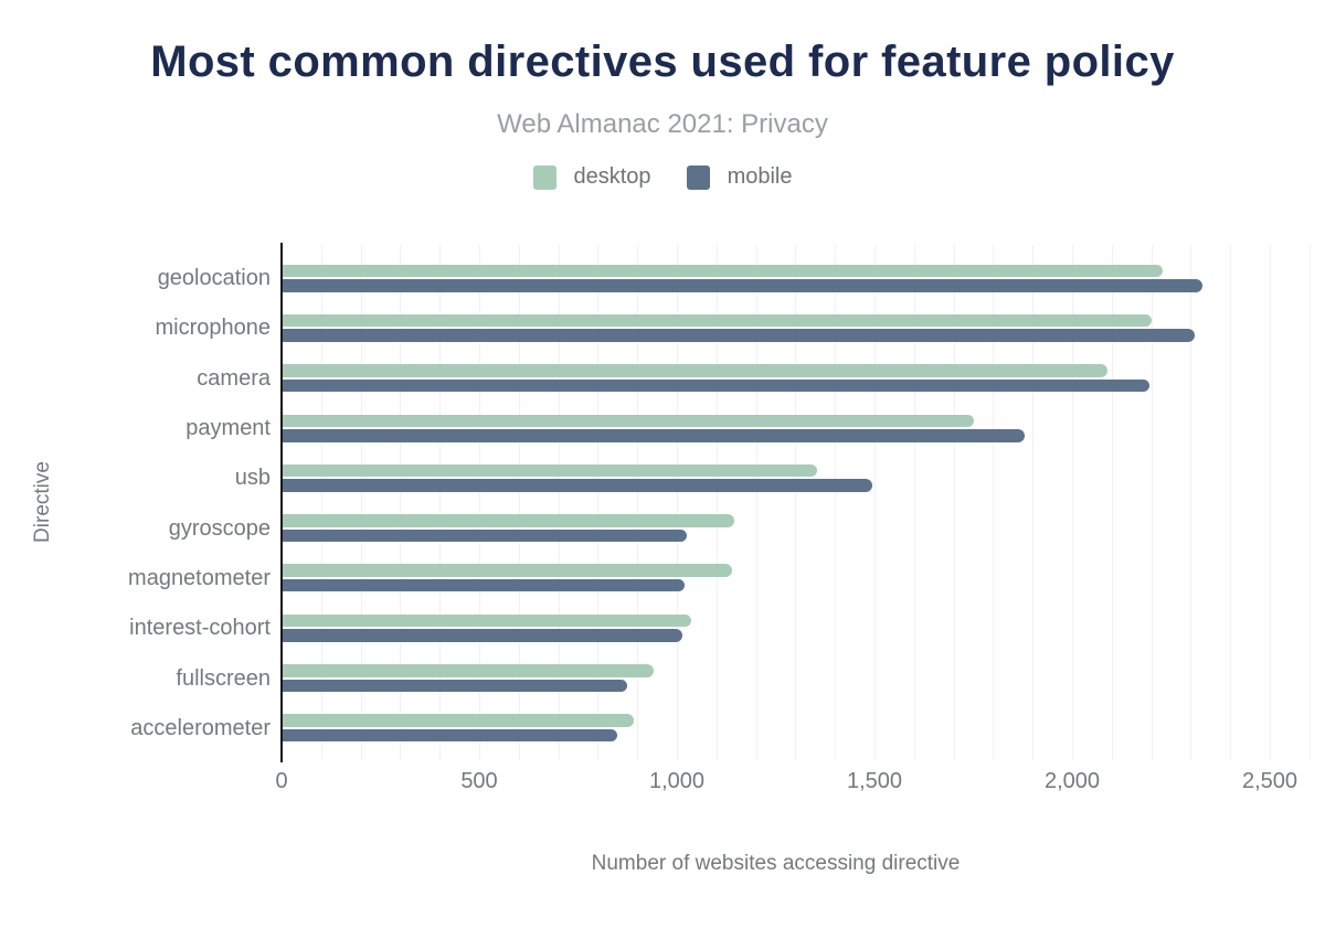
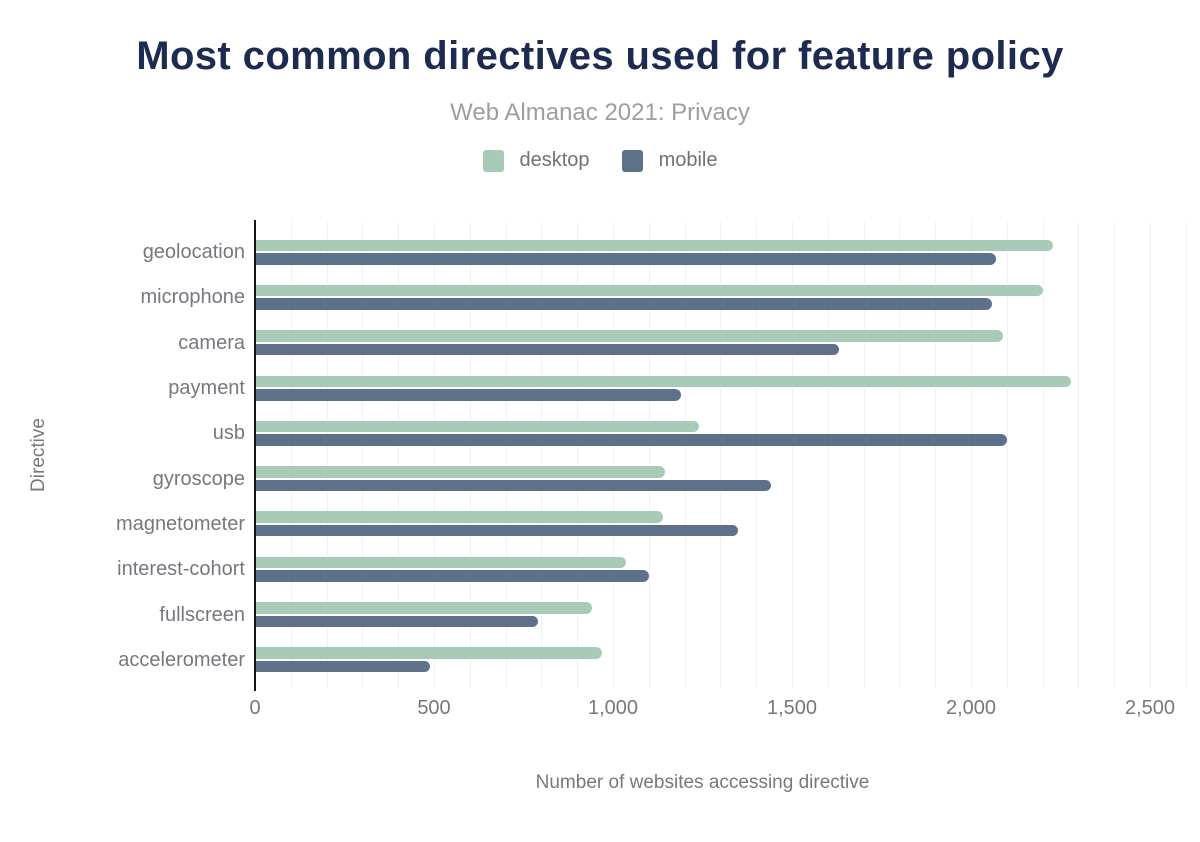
mobile/geolocation: 2330 -> 2070
mobile/microphone: 2310 -> 2060
mobile/camera: 2200 -> 1630
desktop/payment: 1750 -> 2280
mobile/payment: 1880 -> 1190
desktop/usb: 1360 -> 1240
mobile/usb: 1500 -> 2100
mobile/gyroscope: 1020 -> 1440
mobile/magnetometer: 1020 -> 1350
mobile/interest-cohort: 1020 -> 1100
mobile/fullscreen: 880 -> 790
desktop/accelerometer: 890 -> 970
mobile/accelerometer: 850 -> 490
